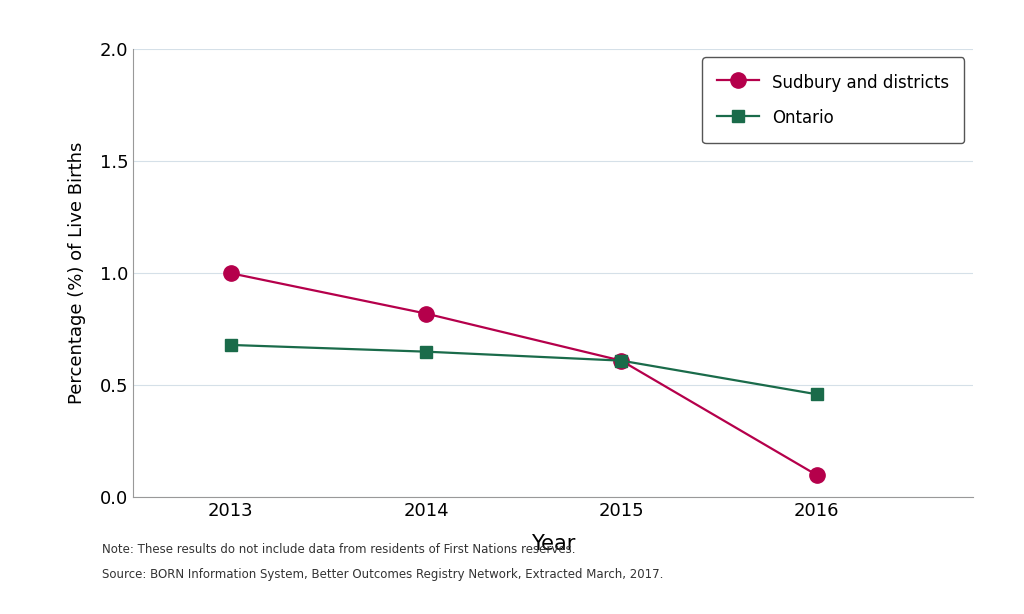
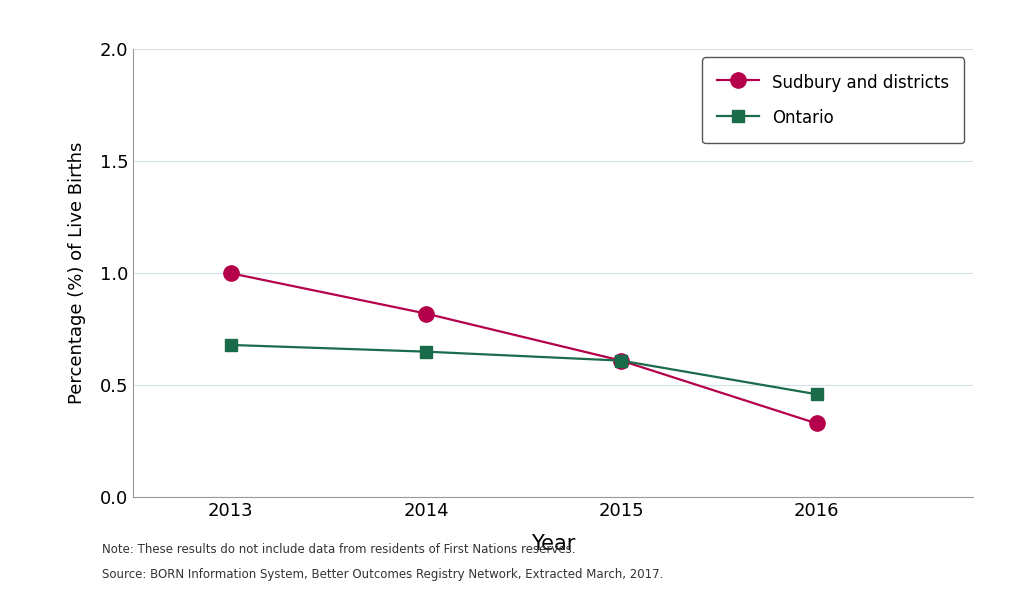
Sudbury and districts/2016: 0.10 -> 0.33
